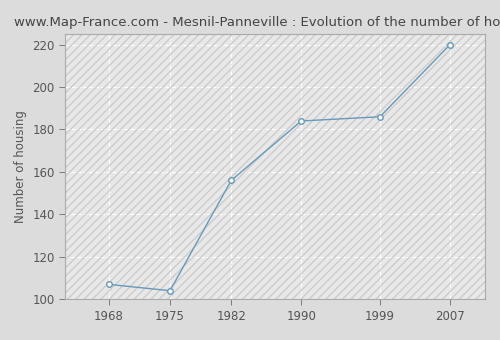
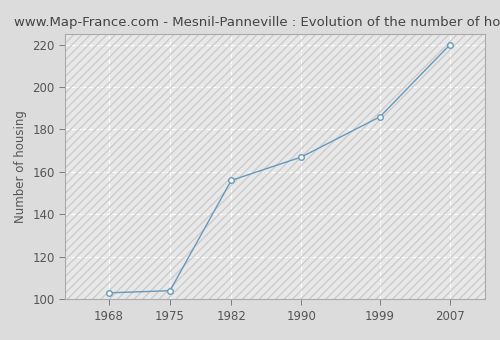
1968: 107 -> 103
1990: 184 -> 167
